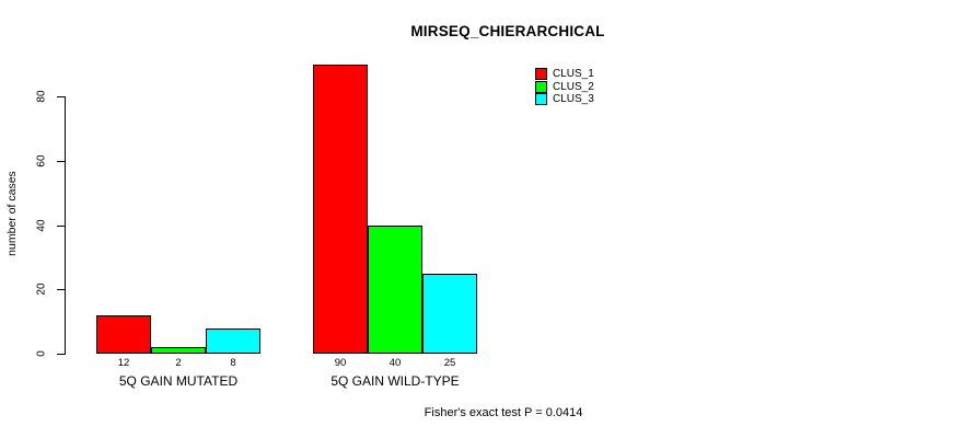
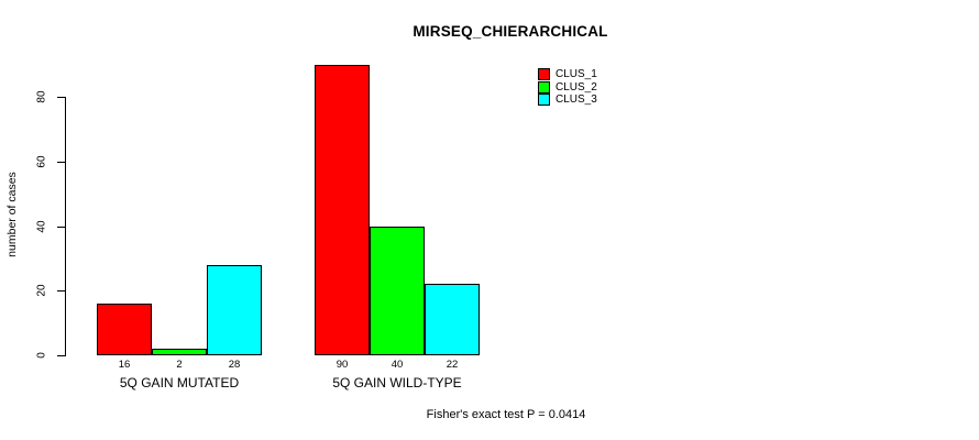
CLUS_1/5Q GAIN MUTATED: 12 -> 16
CLUS_3/5Q GAIN MUTATED: 8 -> 28
CLUS_3/5Q GAIN WILD-TYPE: 25 -> 22
